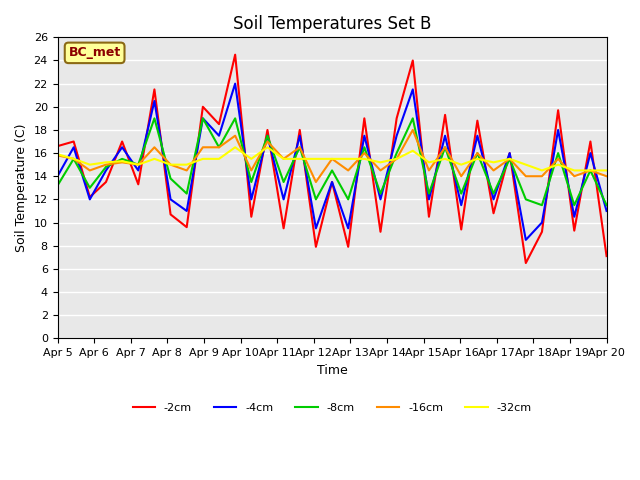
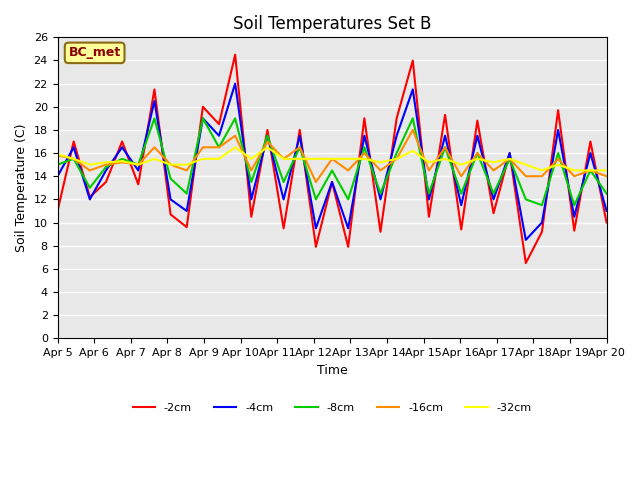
-2cm/Apr 5: 16.6 -> 11.0
-8cm/Apr 5: 13.2 -> 15.0
-2cm/Apr 20: 7.1 -> 10.0
-8cm/Apr 20: 11.5 -> 12.5
